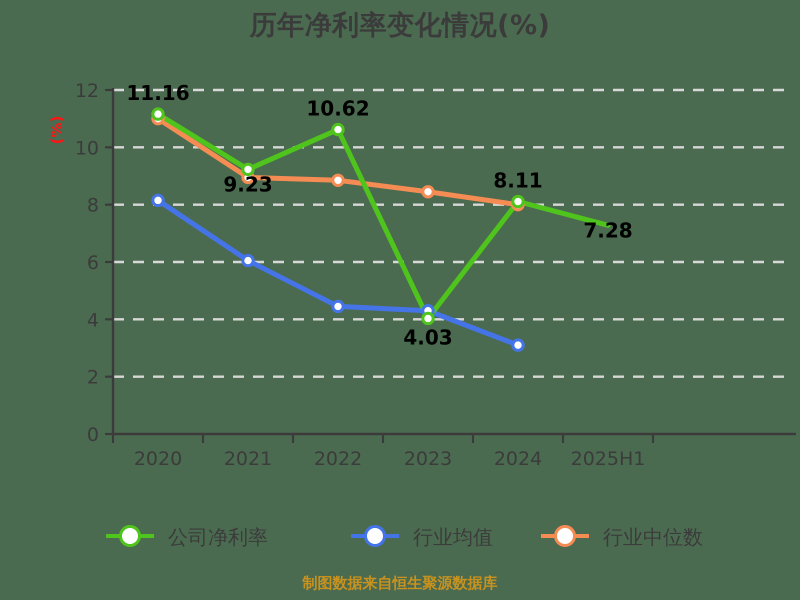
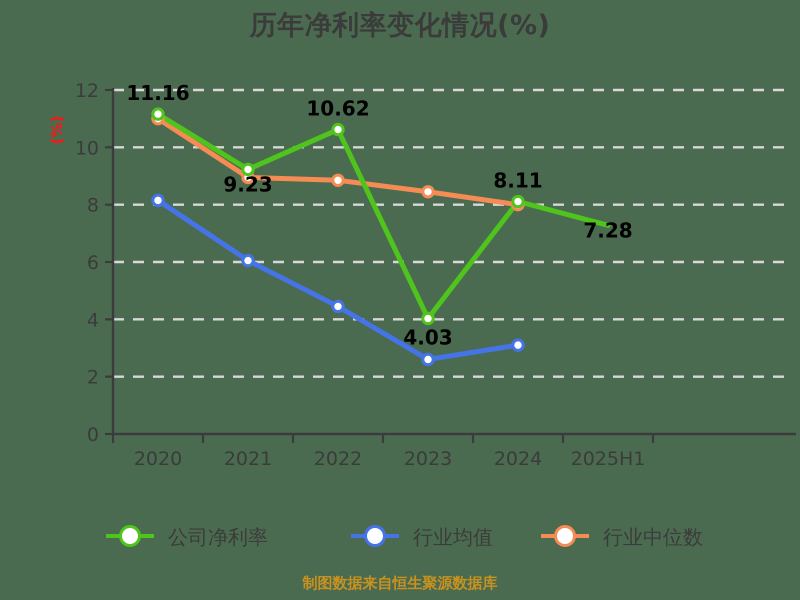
行业均值/2023: 4.3 -> 2.6
